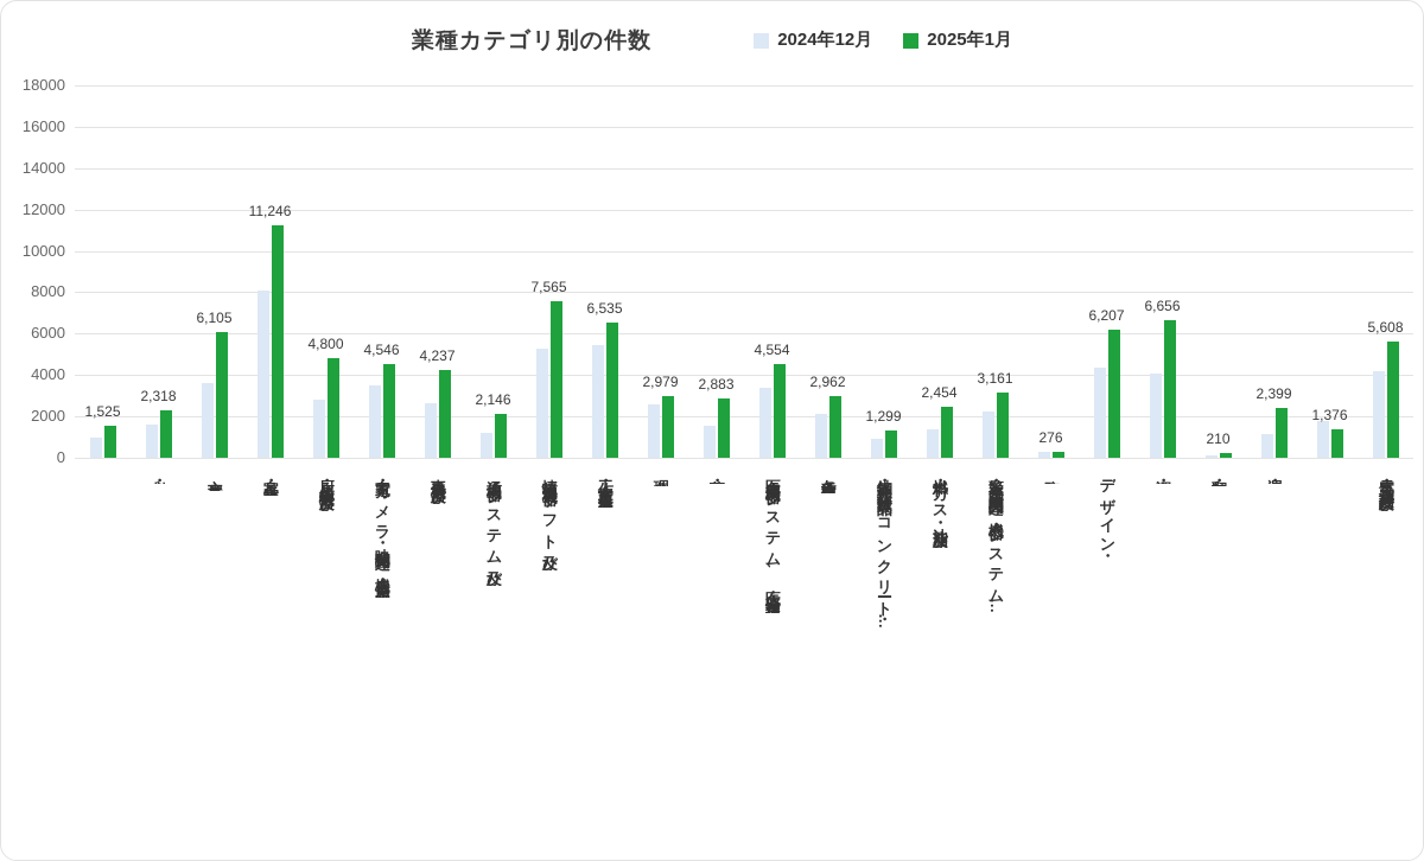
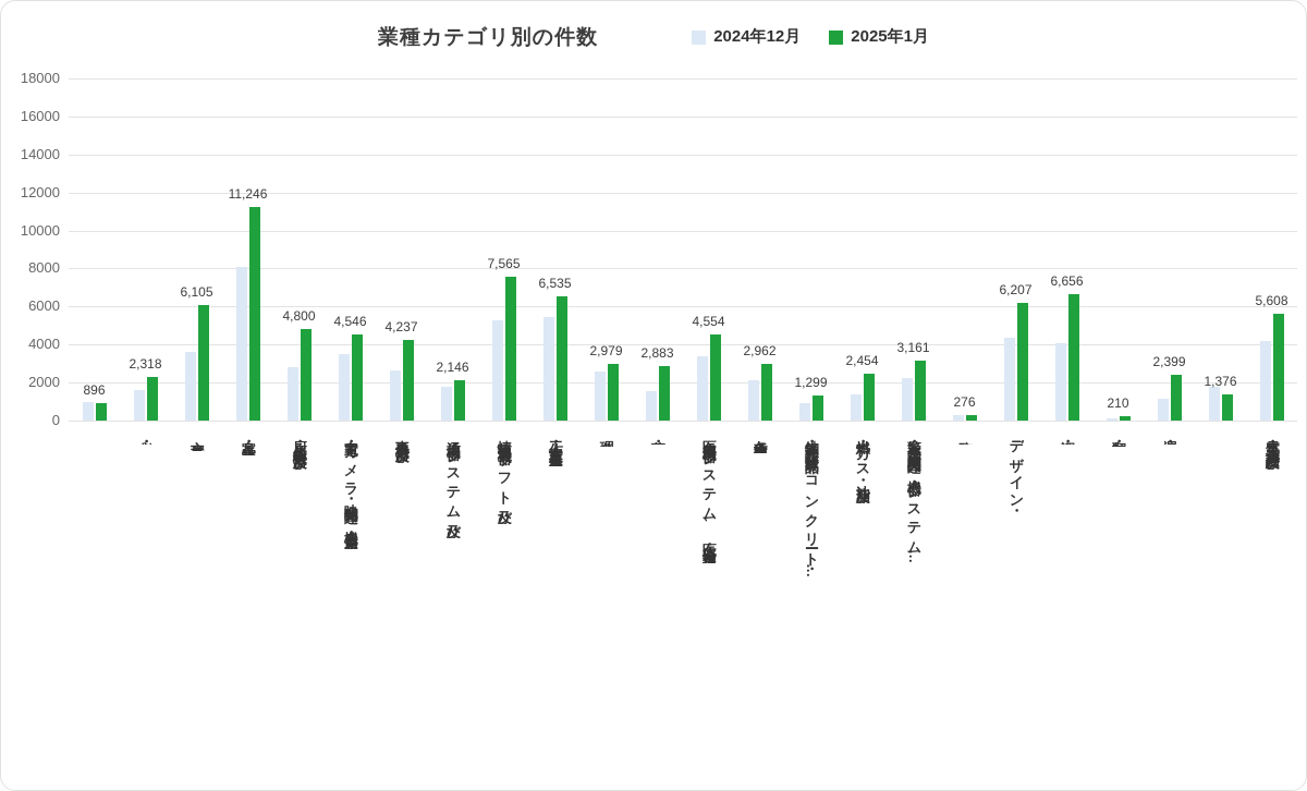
2025年1月/食品: 1,525 -> 896
2024年12月/通信機器・システム及び業務: 1200 -> 1800
